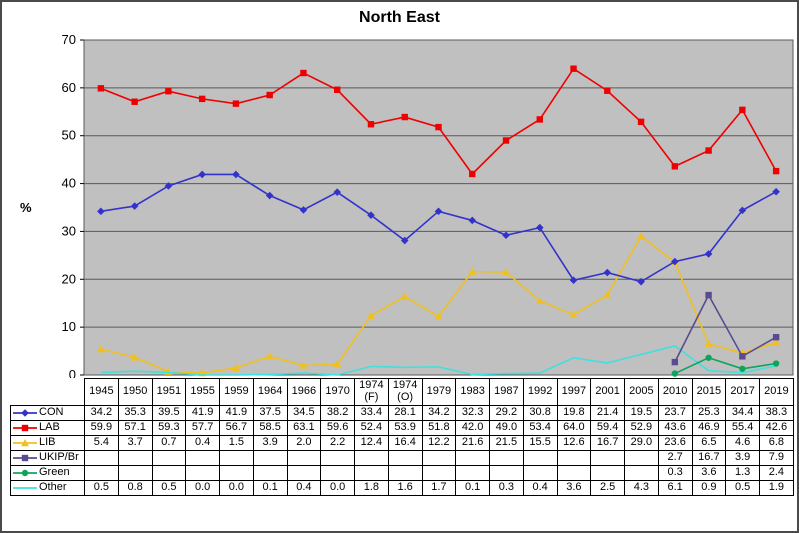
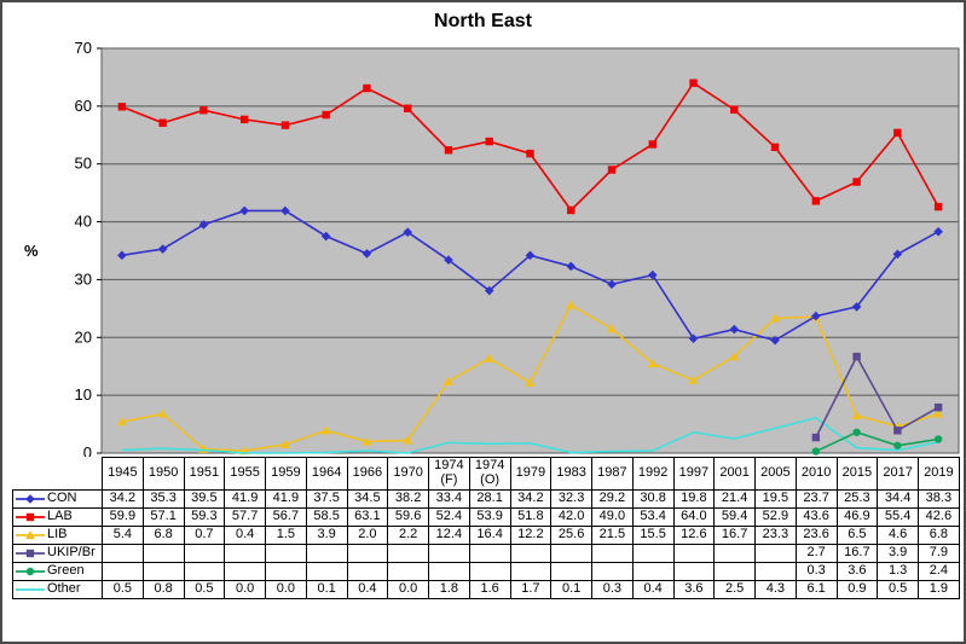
LIB/1950: 3.7 -> 6.8
LIB/1983: 21.6 -> 25.6
LIB/2005: 29.0 -> 23.3
